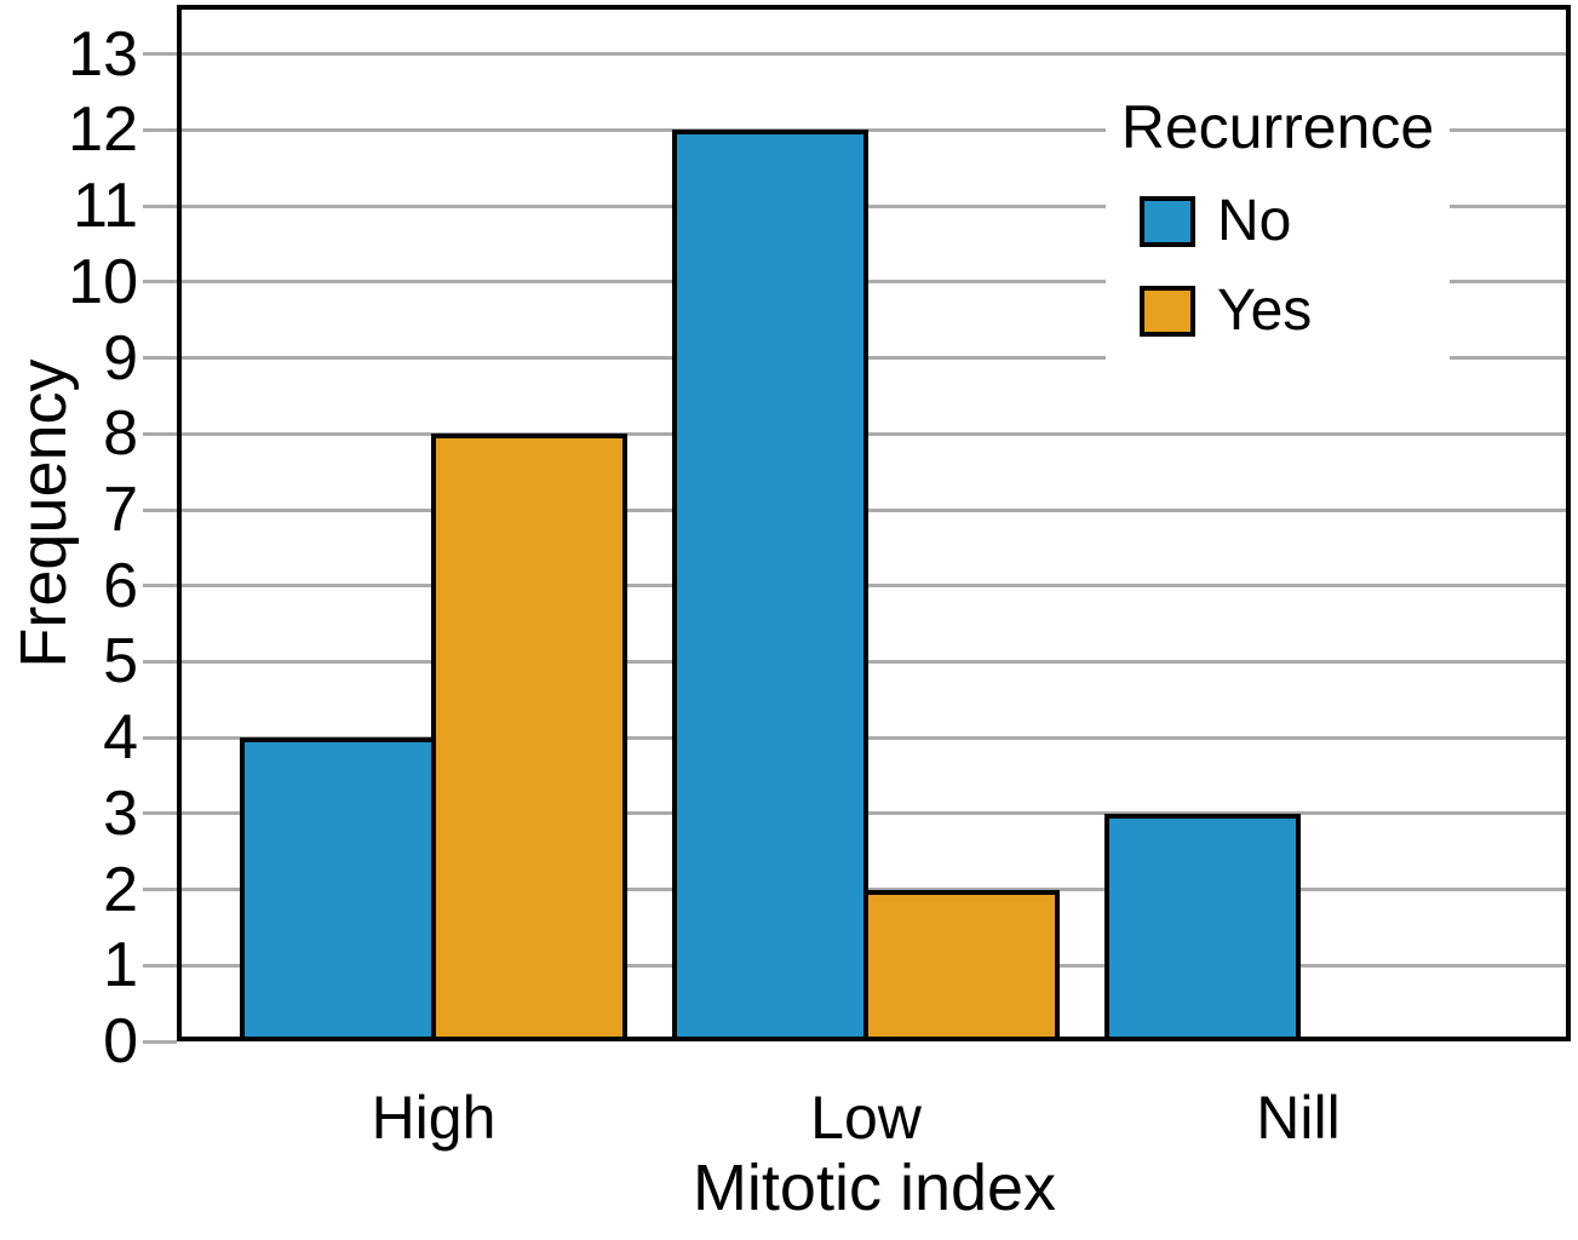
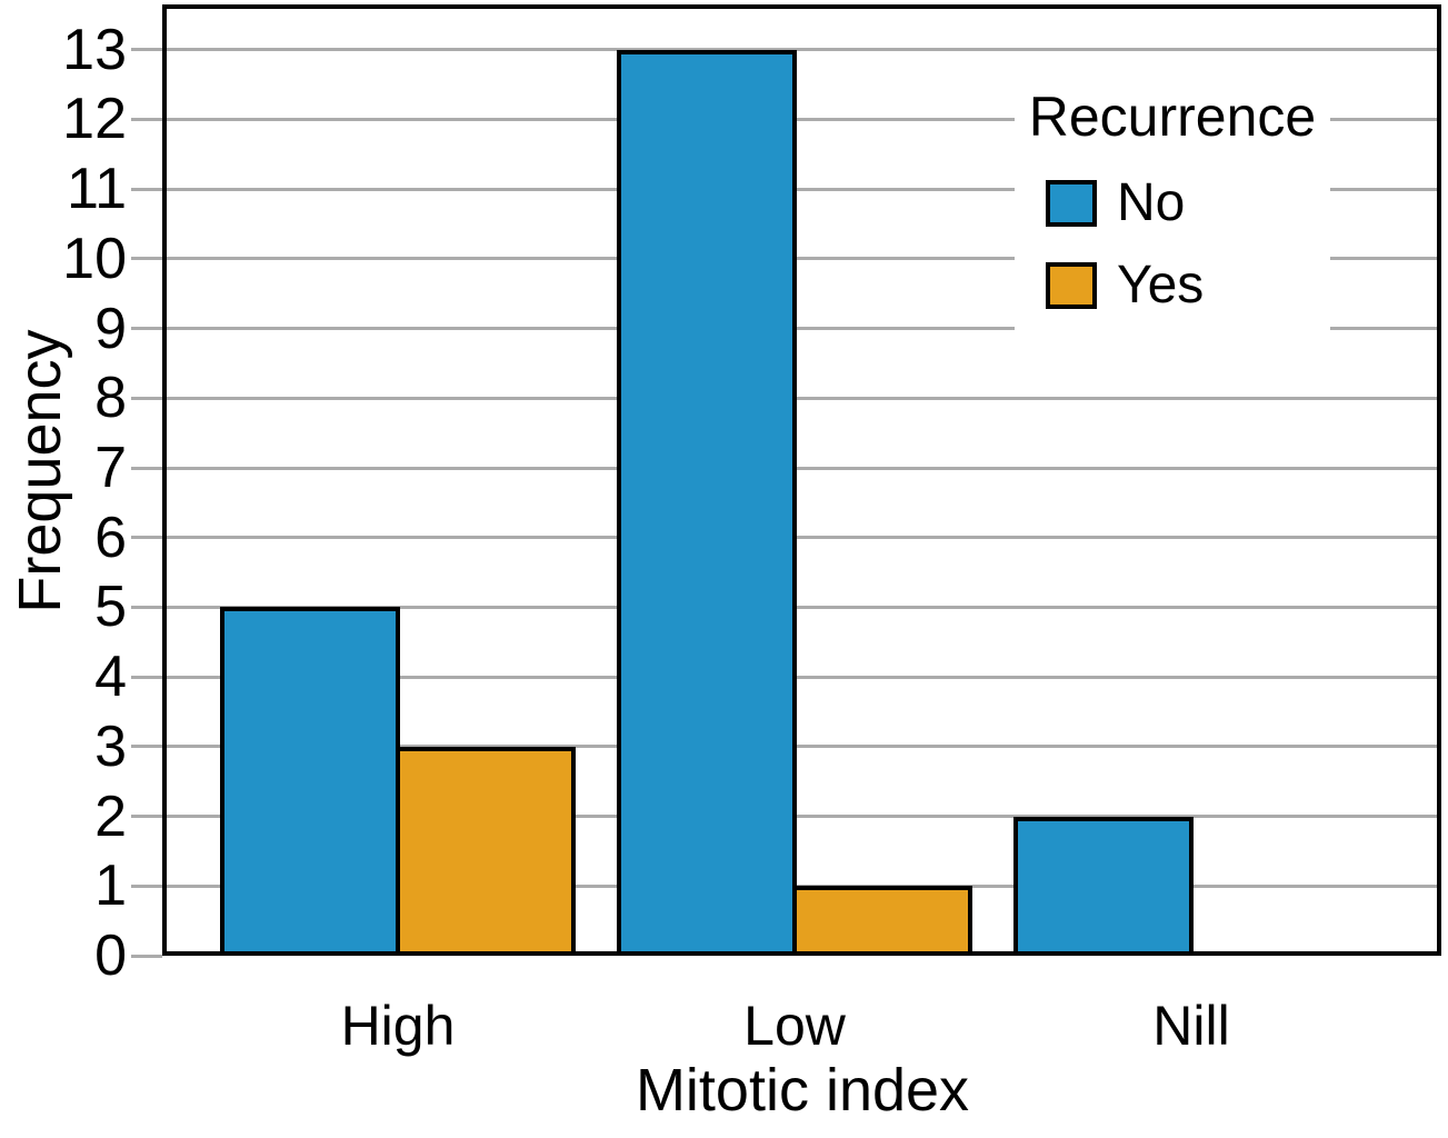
No/High: 4 -> 5
Yes/High: 8 -> 3
No/Low: 12 -> 13
Yes/Low: 2 -> 1
No/Nill: 3 -> 2
